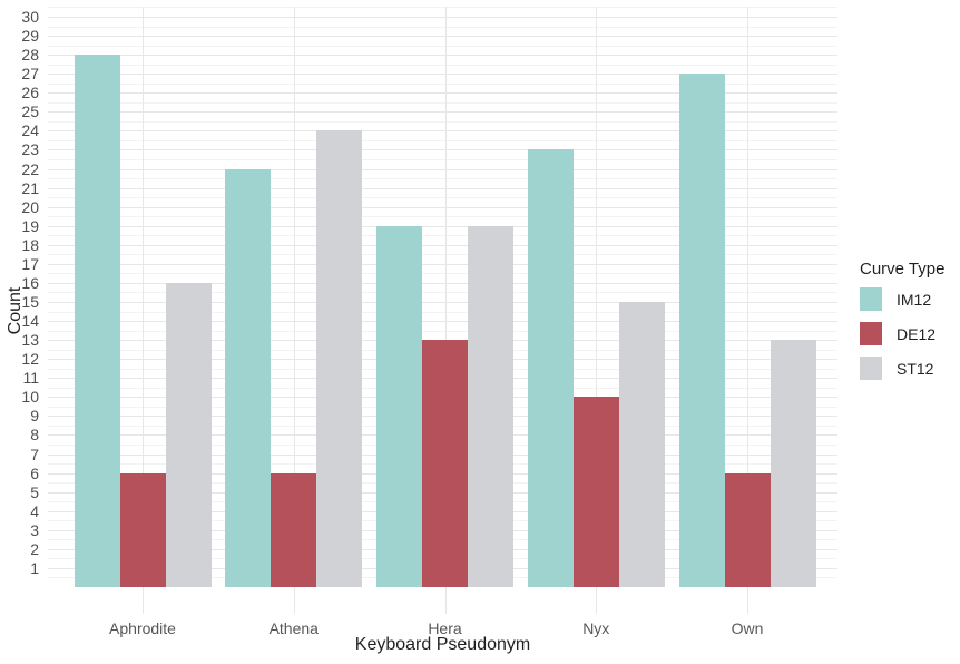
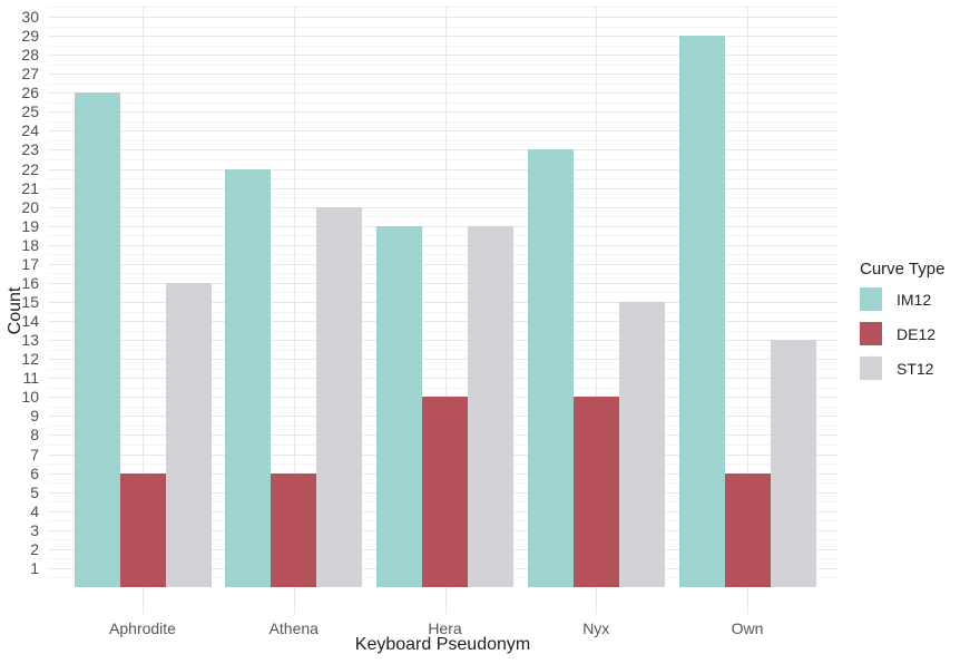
IM12/Aphrodite: 28 -> 26
ST12/Athena: 24 -> 20
DE12/Hera: 13 -> 10
IM12/Own: 27 -> 29
